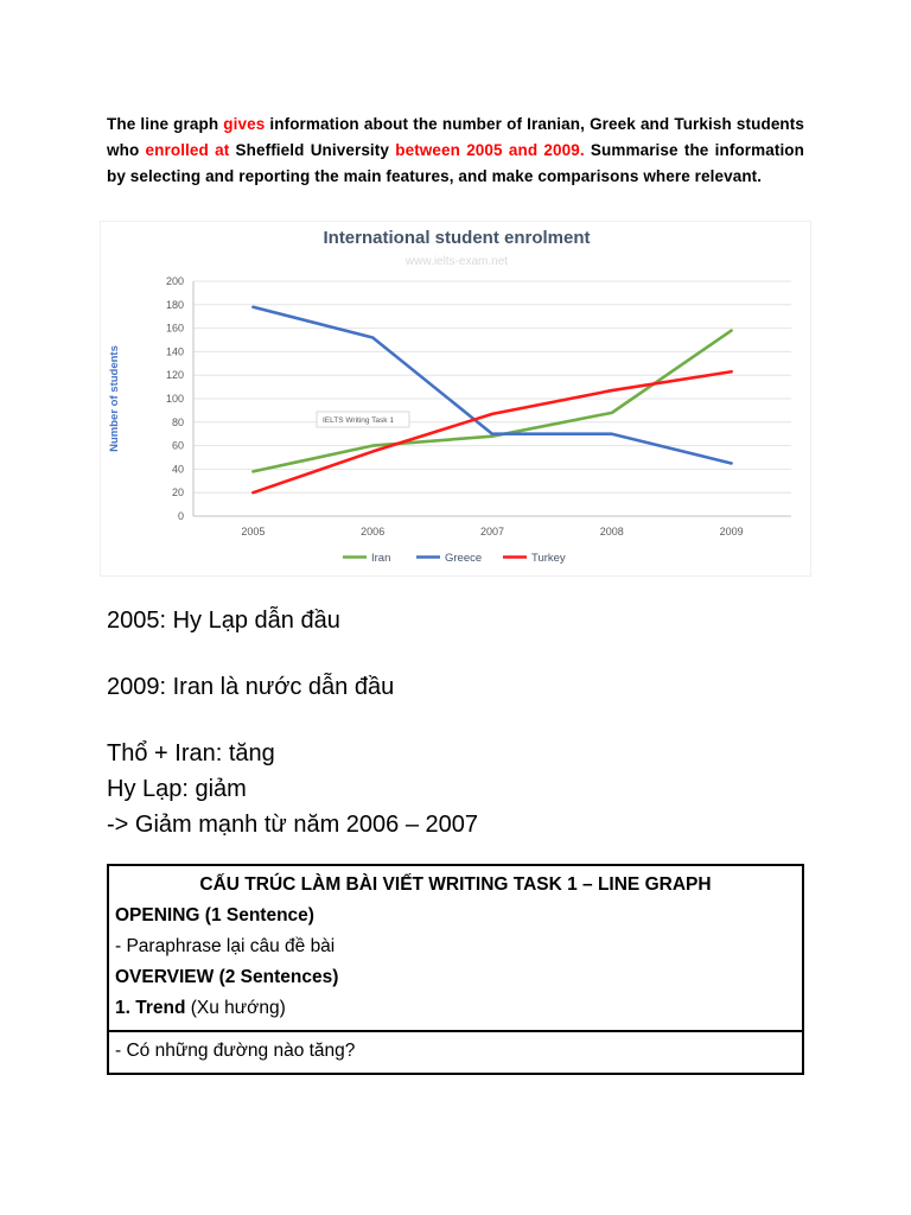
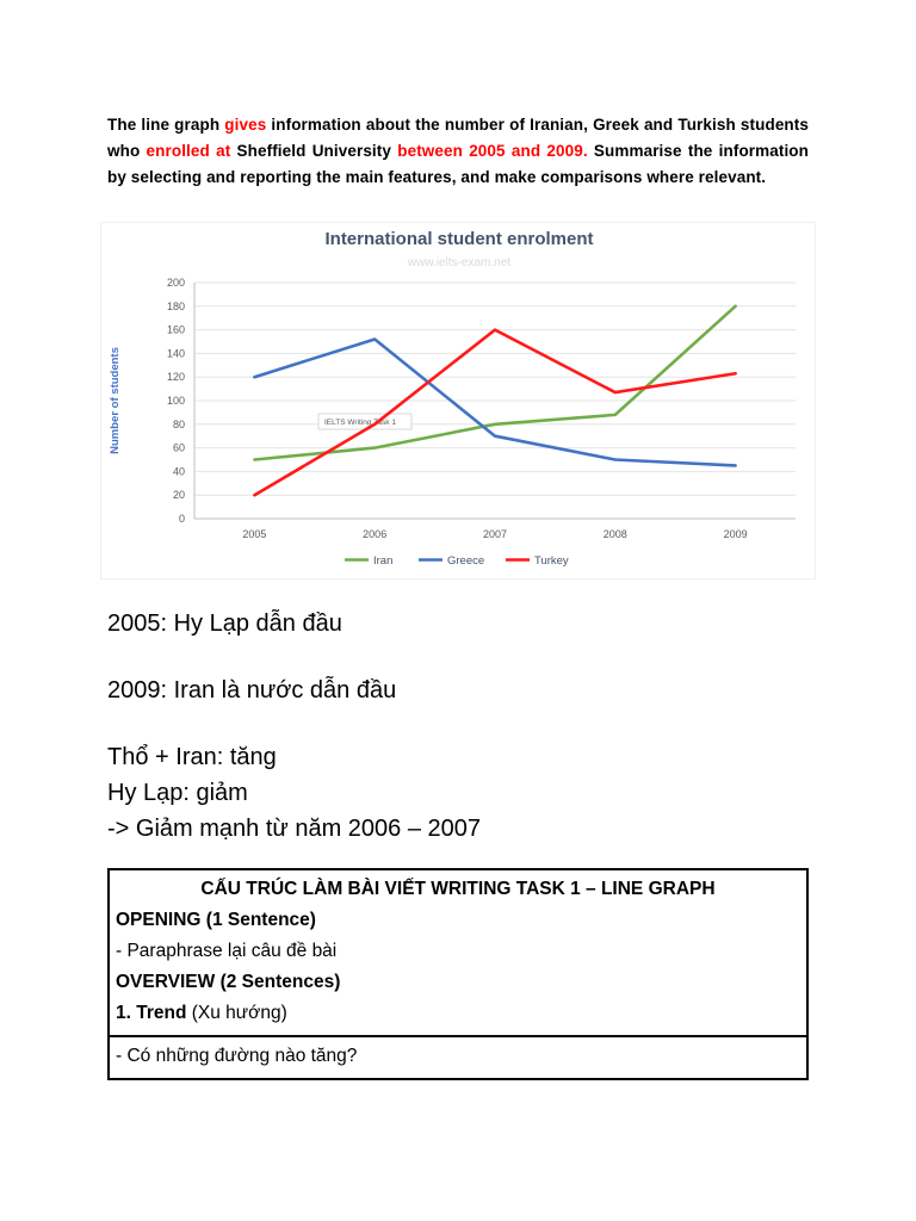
Iran/2005: 40 -> 50
Greece/2005: 180 -> 120
Turkey/2006: 60 -> 80
Iran/2007: 70 -> 80
Turkey/2007: 90 -> 160
Greece/2008: 70 -> 50
Iran/2009: 160 -> 180
